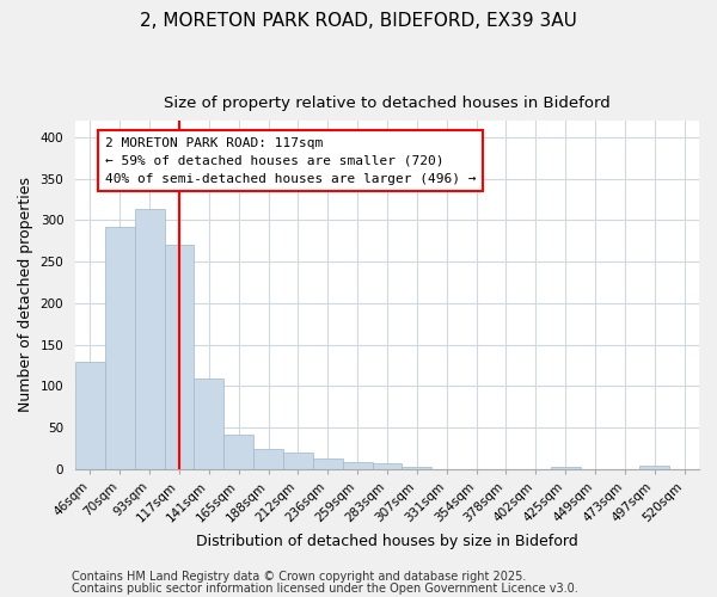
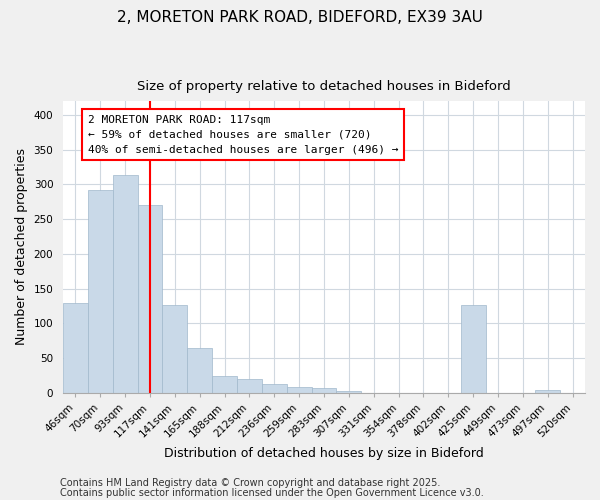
141sqm: 109 -> 126
165sqm: 42 -> 64
425sqm: 3 -> 126
